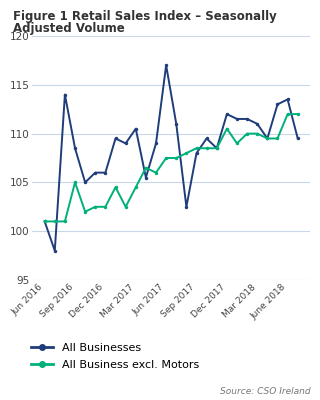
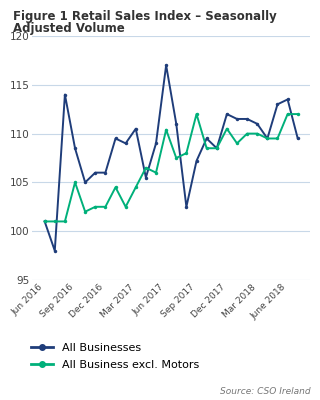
All Business excl. Motors/Jun 2017: 107.5 -> 110.4
All Businesses/Sep 2017: 108.0 -> 107.2
All Business excl. Motors/Sep 2017: 108.5 -> 112.0
